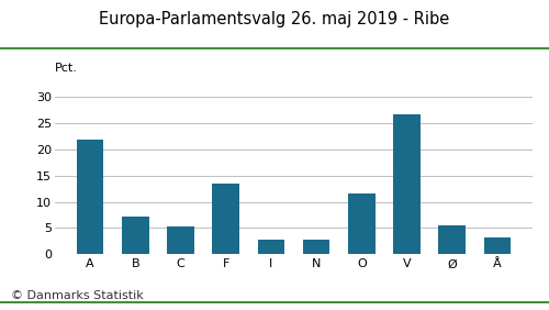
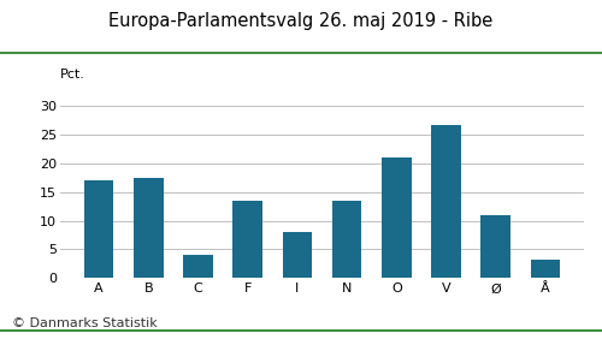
A: 22.0 -> 17.0
B: 7.3 -> 17.5
C: 5.2 -> 4.0
I: 2.7 -> 8.0
N: 2.8 -> 13.5
O: 11.6 -> 21.0
Ø: 5.6 -> 11.0
